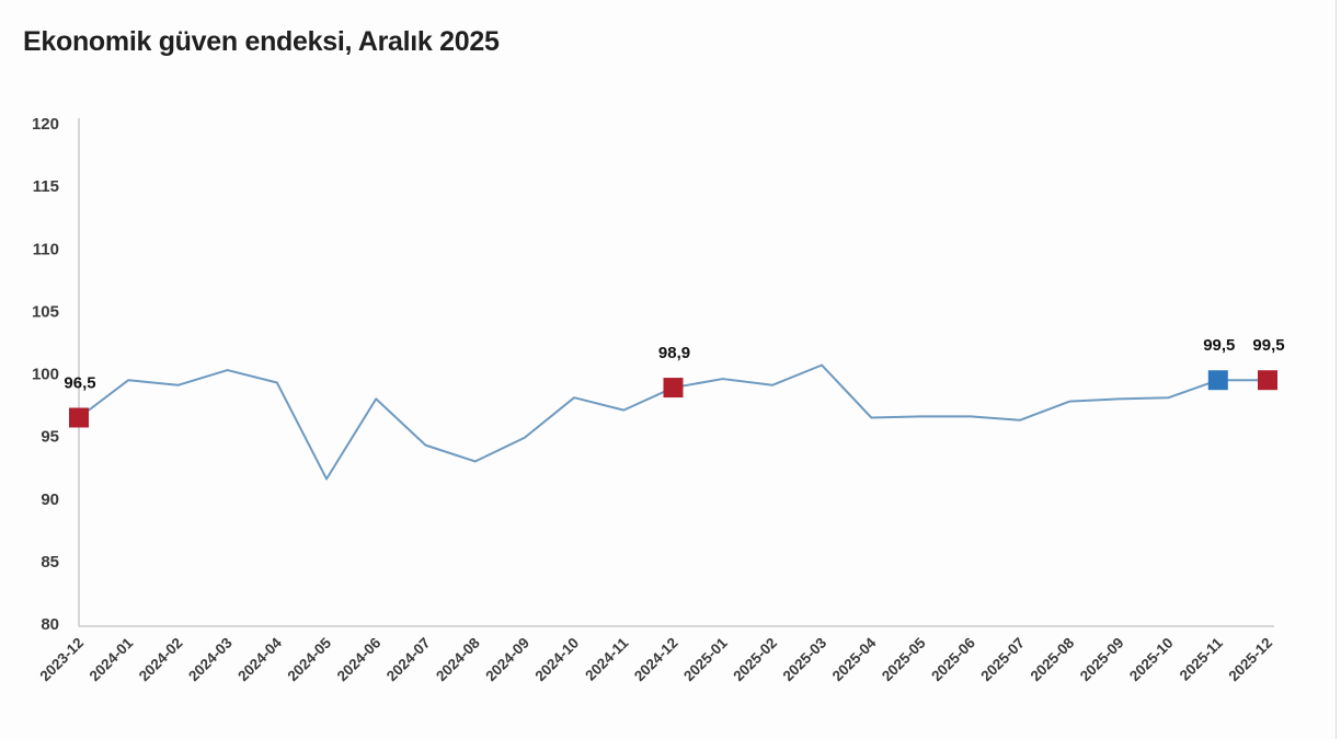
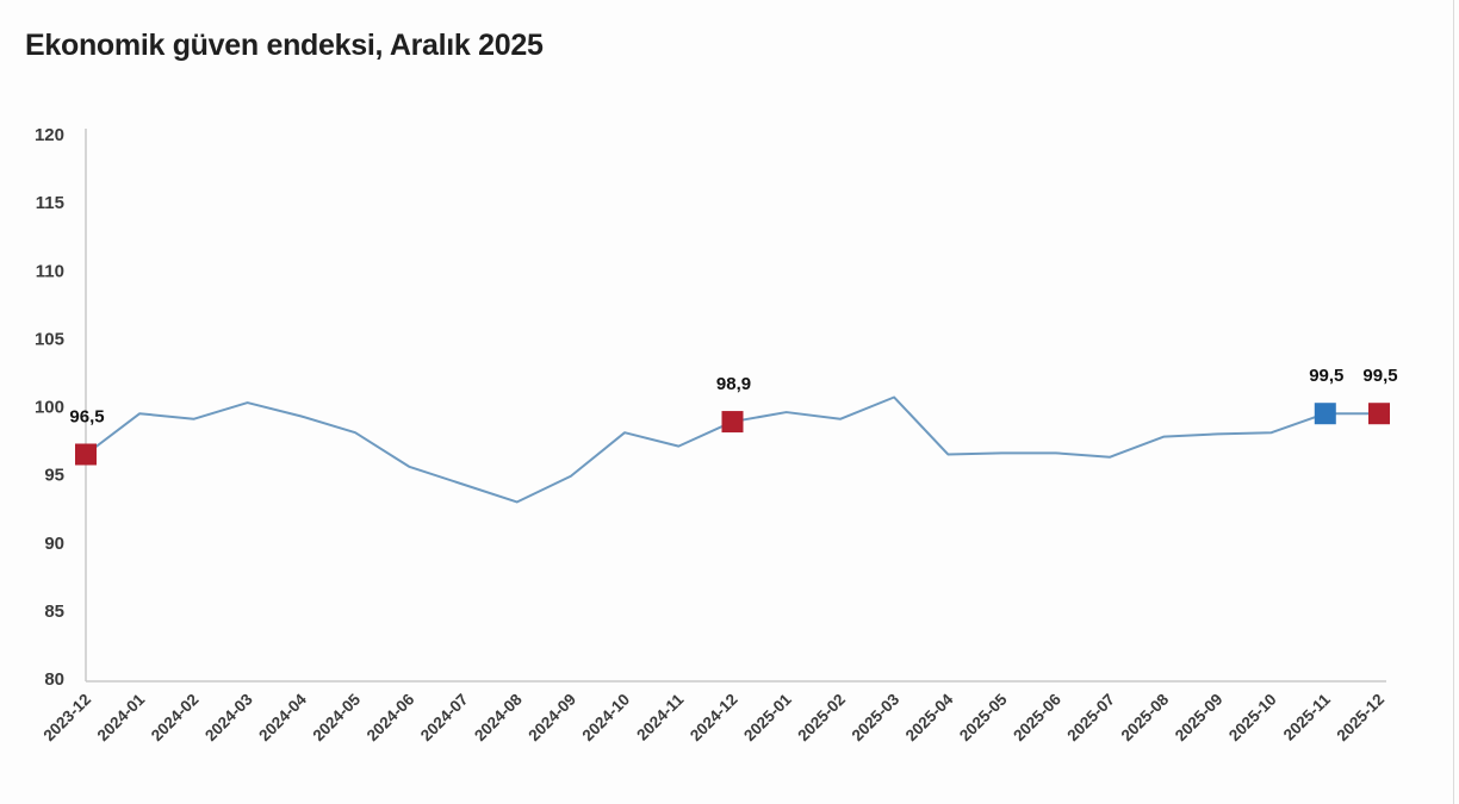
2024-05: 91.6 -> 98.1
2024-06: 98.0 -> 95.6
